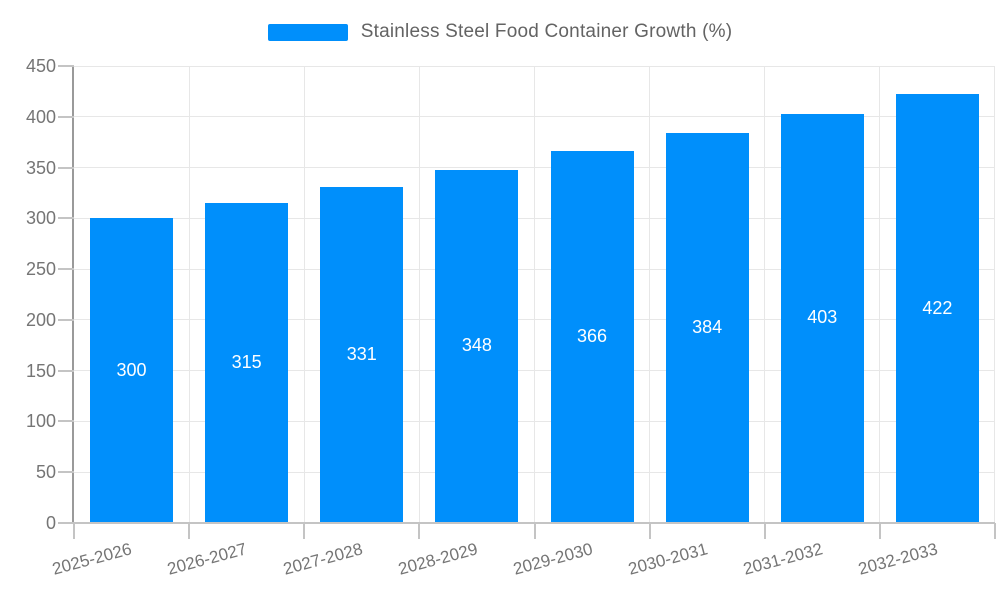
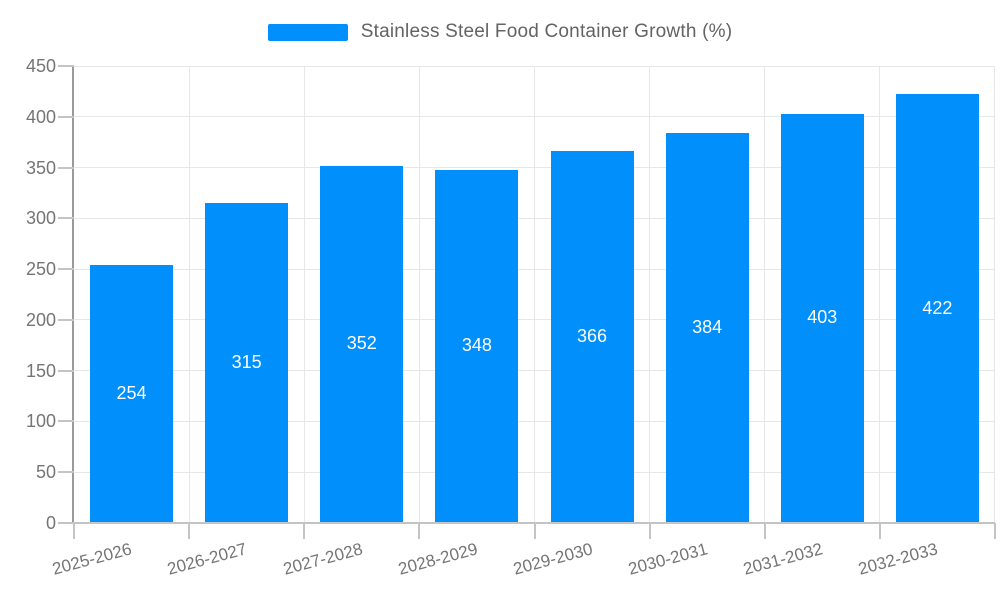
2025-2026: 300 -> 254
2027-2028: 331 -> 352
